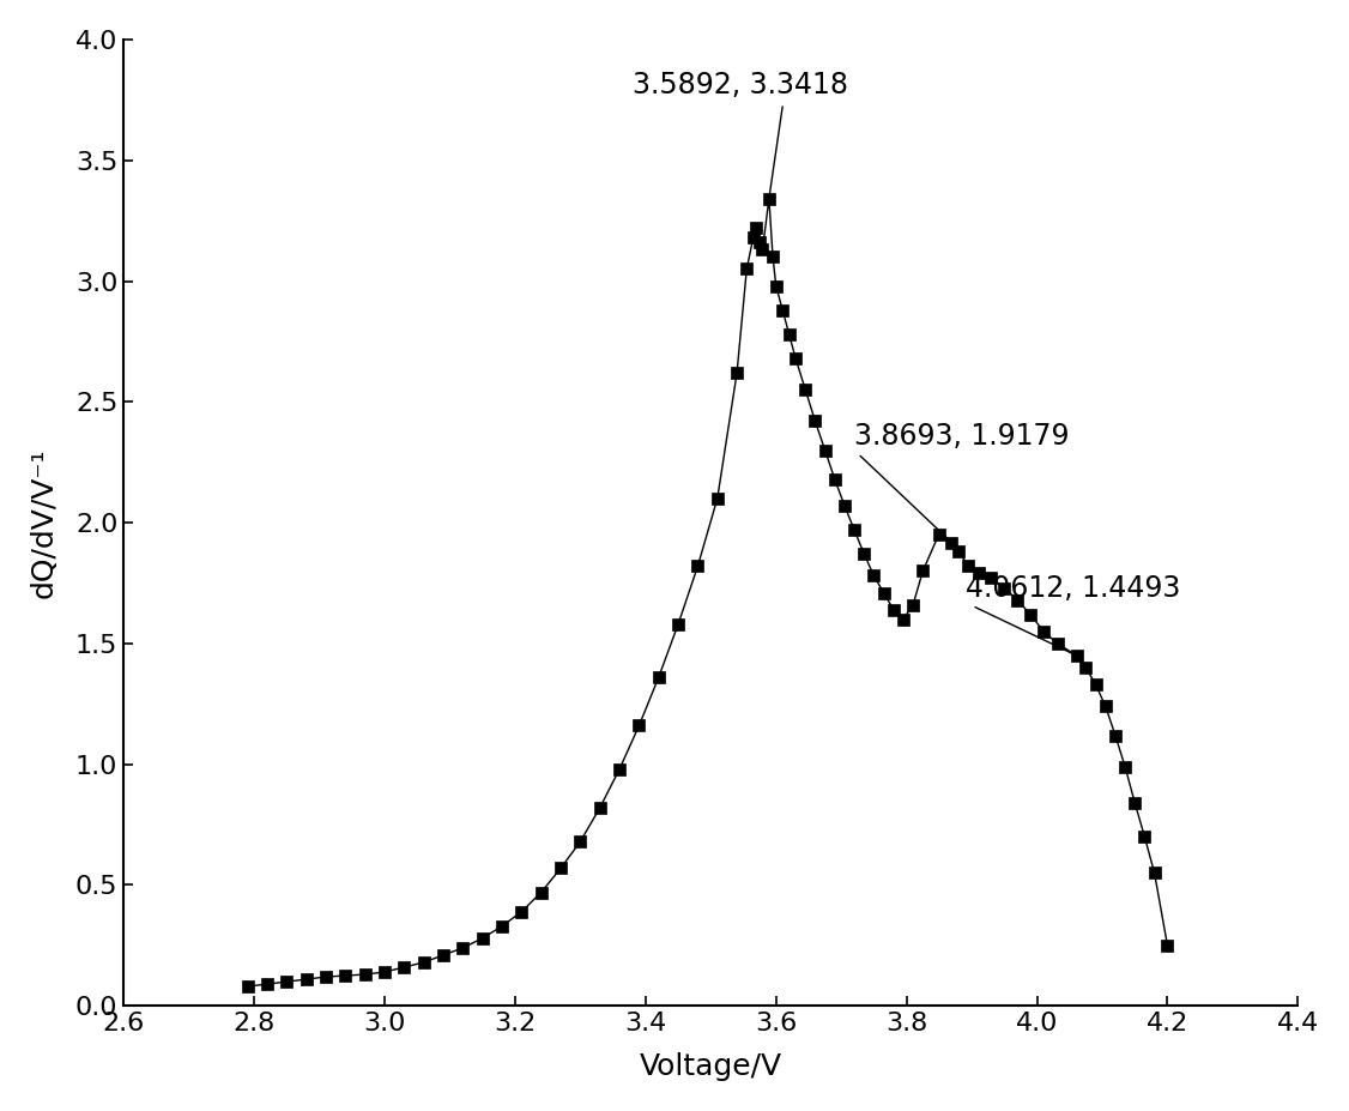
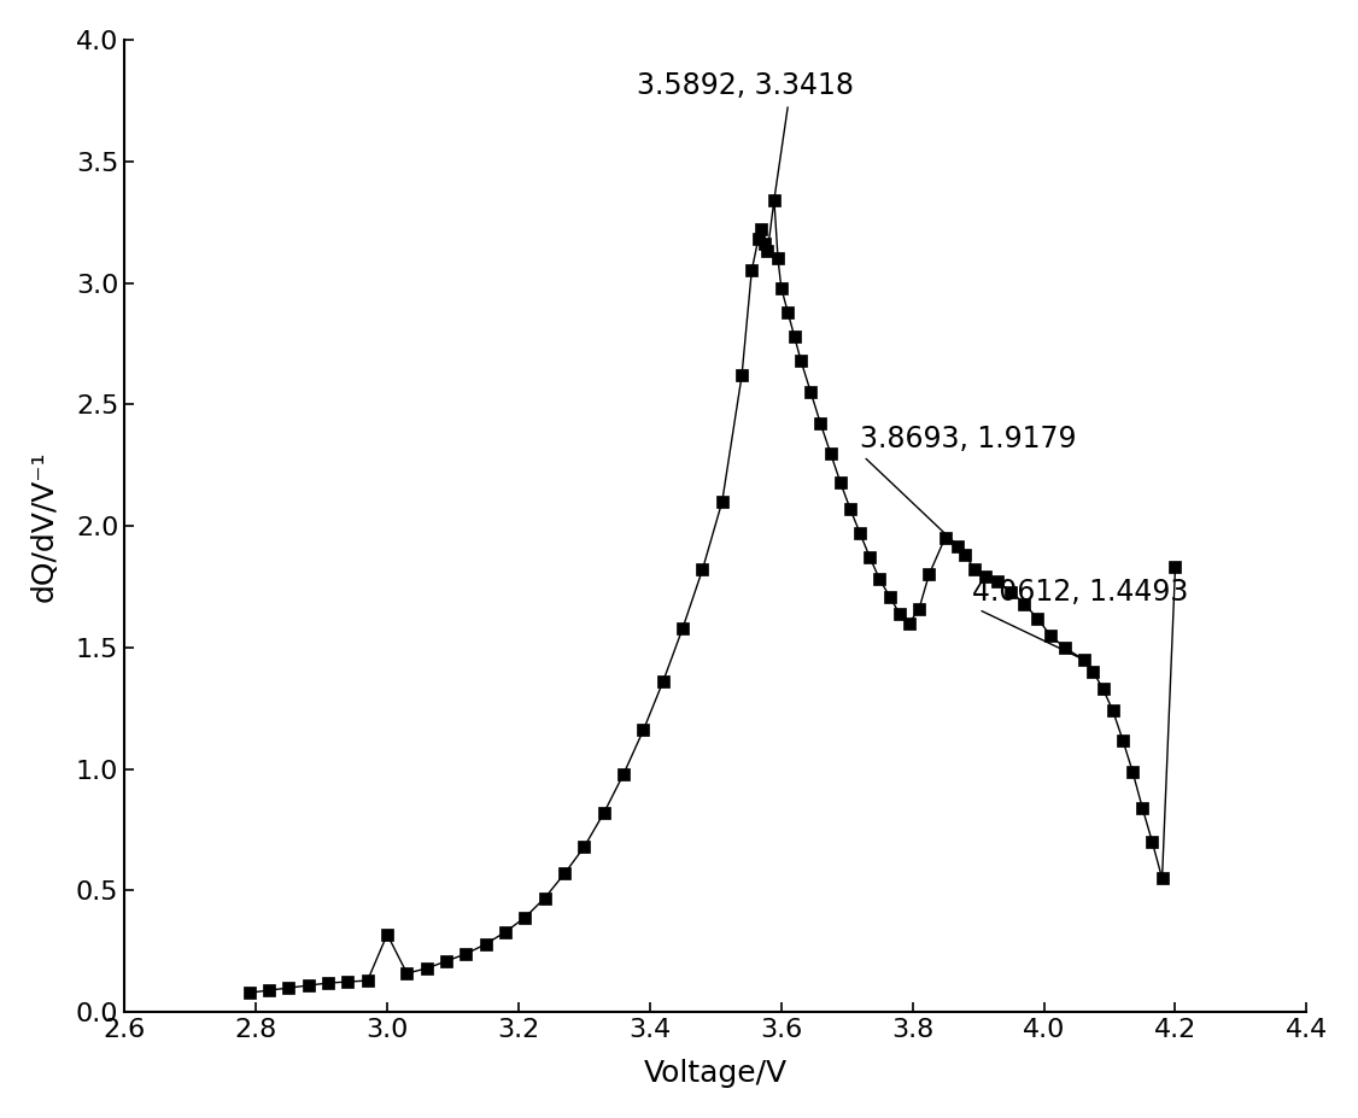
3.0: 0.140 -> 0.320
4.2: 0.250 -> 1.830
